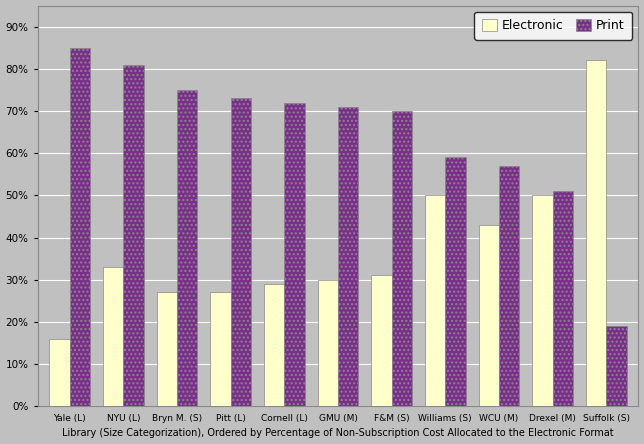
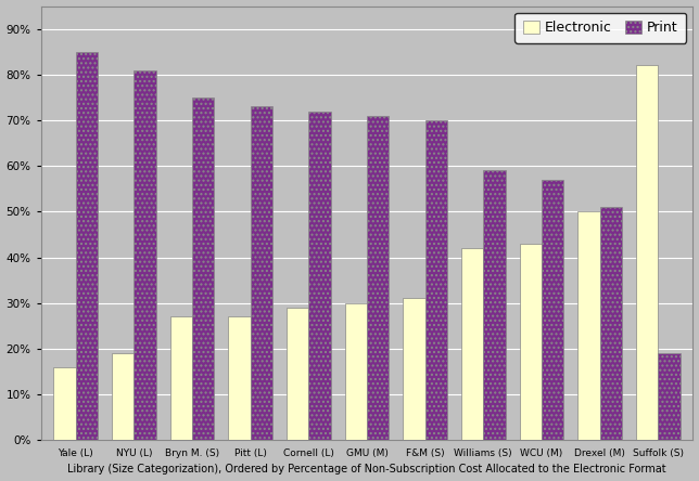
Electronic/NYU (L): 33% -> 19%
Electronic/Williams (S): 50% -> 42%
